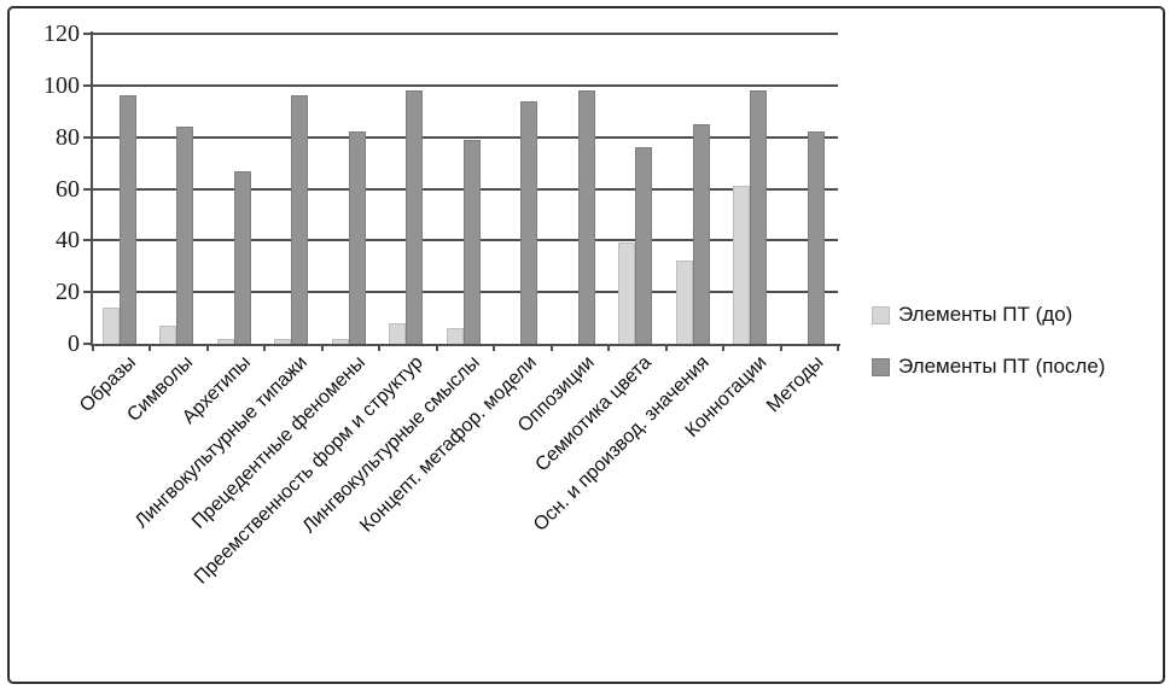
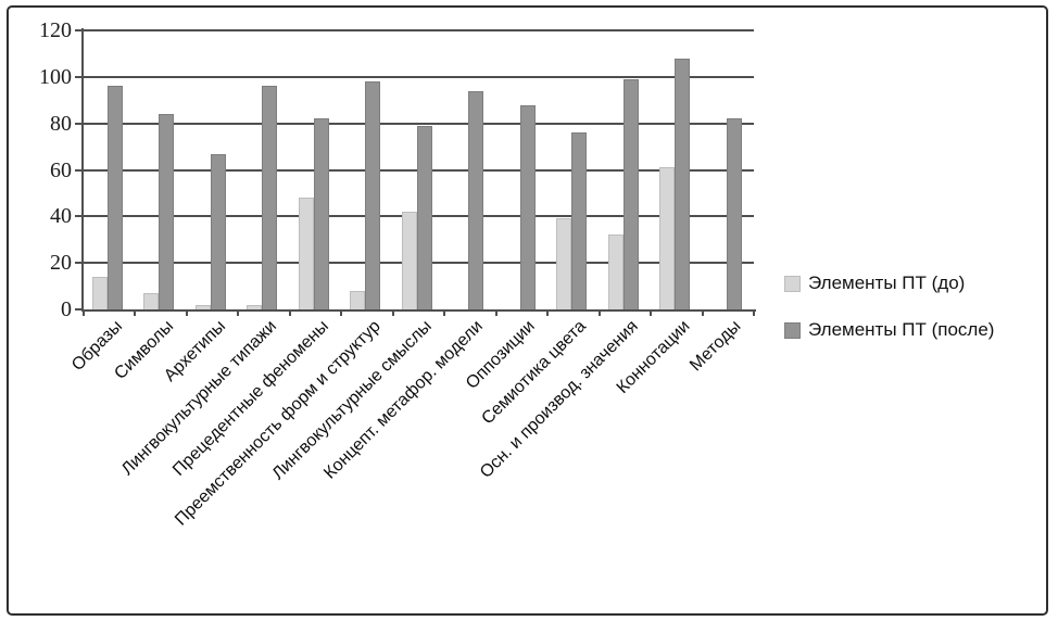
Элементы ПТ (до)/Прецедентные феномены: 2 -> 48
Элементы ПТ (до)/Лингвокультурные смыслы: 6 -> 42
Элементы ПТ (после)/Оппозиции: 98 -> 88
Элементы ПТ (после)/Осн. и производ. значения: 85 -> 99
Элементы ПТ (после)/Коннотации: 98 -> 108
